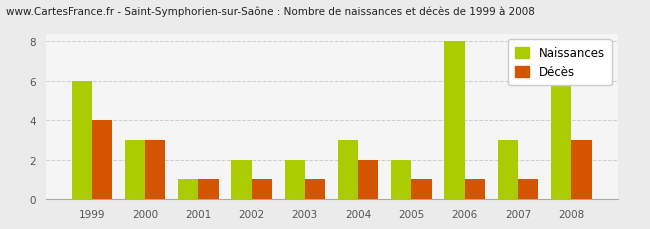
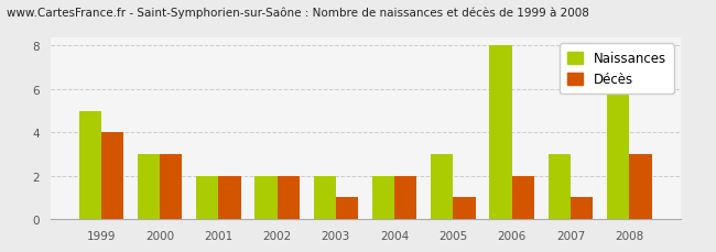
Naissances/1999: 6 -> 5
Naissances/2001: 1 -> 2
Décès/2001: 1 -> 2
Décès/2002: 1 -> 2
Naissances/2004: 3 -> 2
Naissances/2005: 2 -> 3
Décès/2006: 1 -> 2
